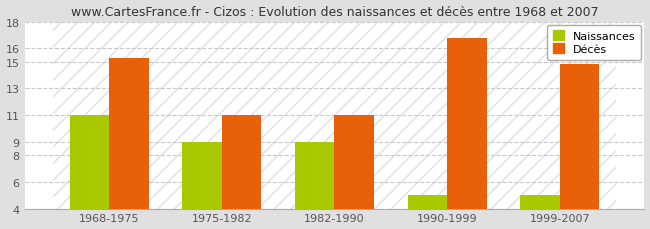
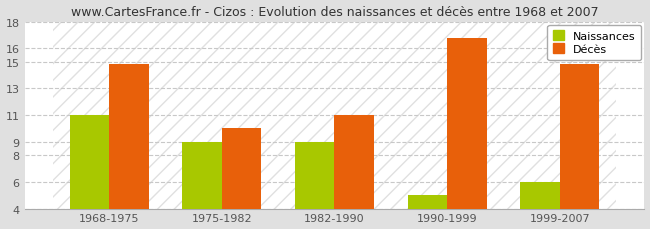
Décès/1968-1975: 15.3 -> 14.8
Décès/1975-1982: 11.0 -> 10.0
Naissances/1999-2007: 5 -> 6
